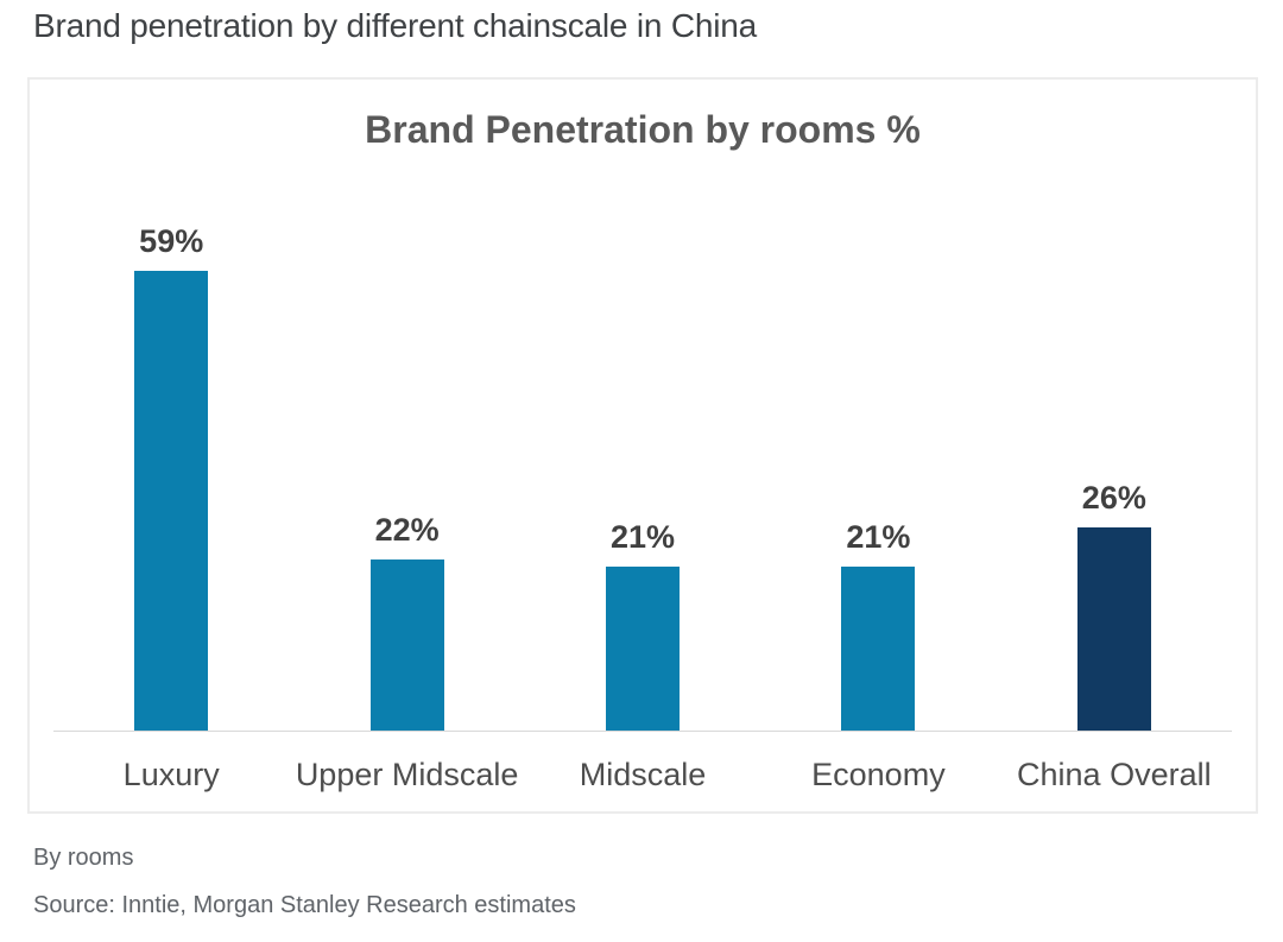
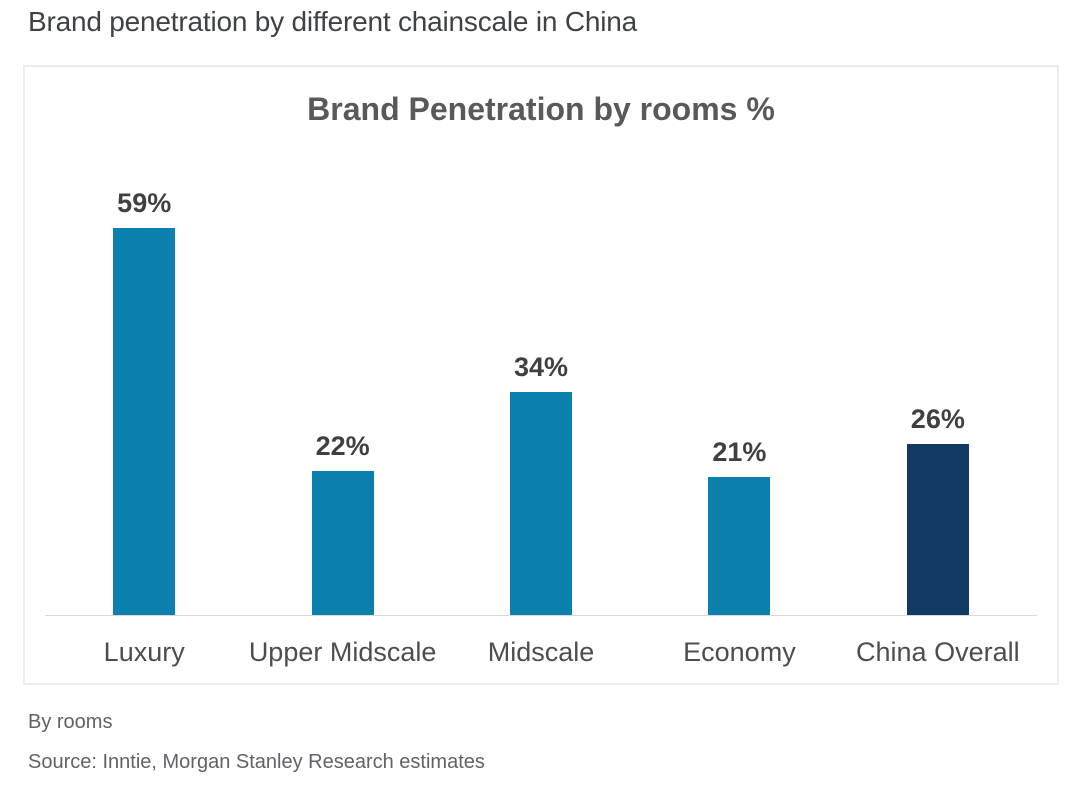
Midscale: 21% -> 34%
